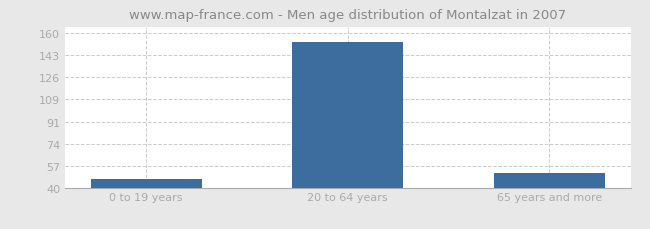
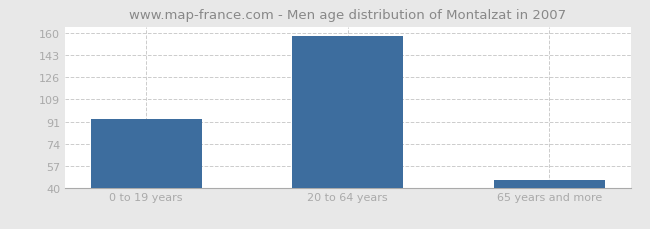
0 to 19 years: 47 -> 93
20 to 64 years: 153 -> 158
65 years and more: 51 -> 46
